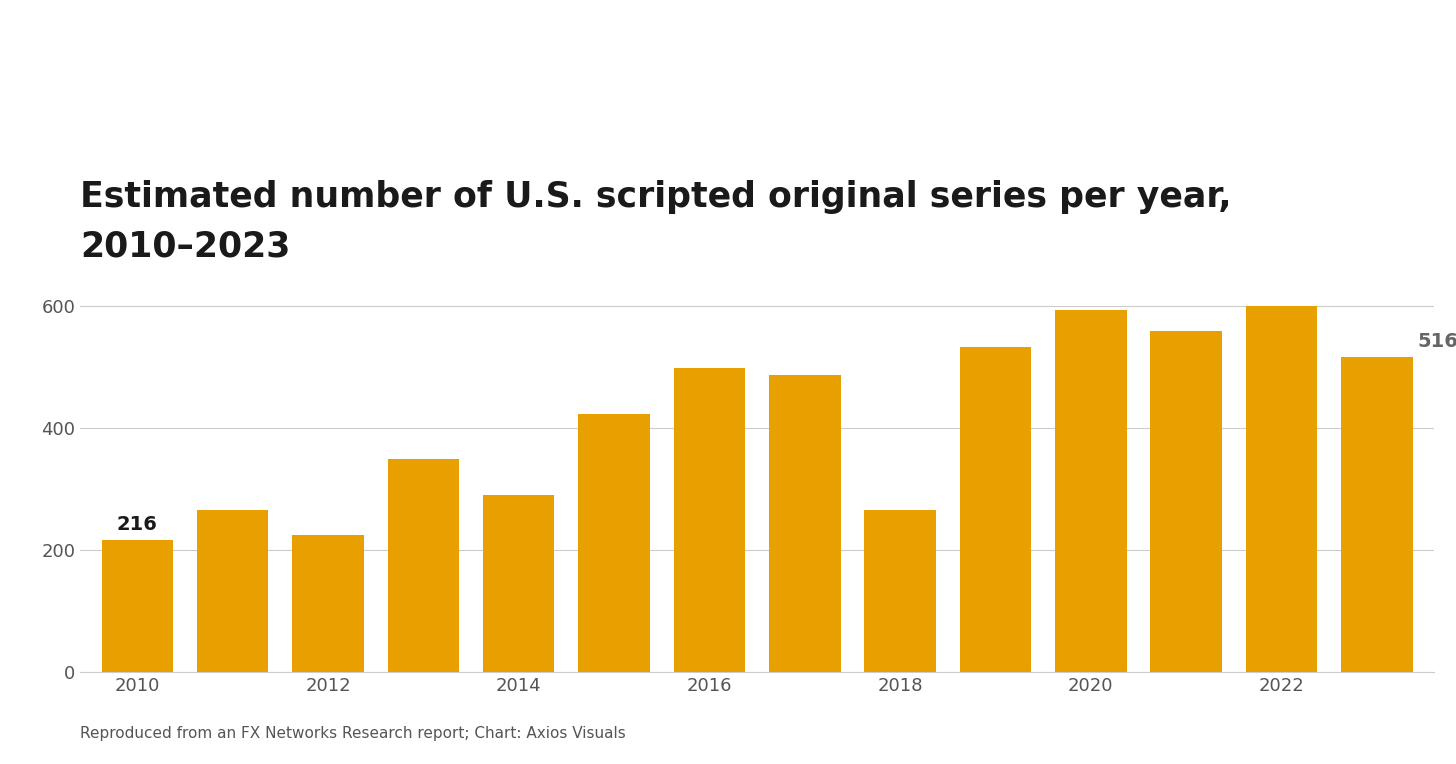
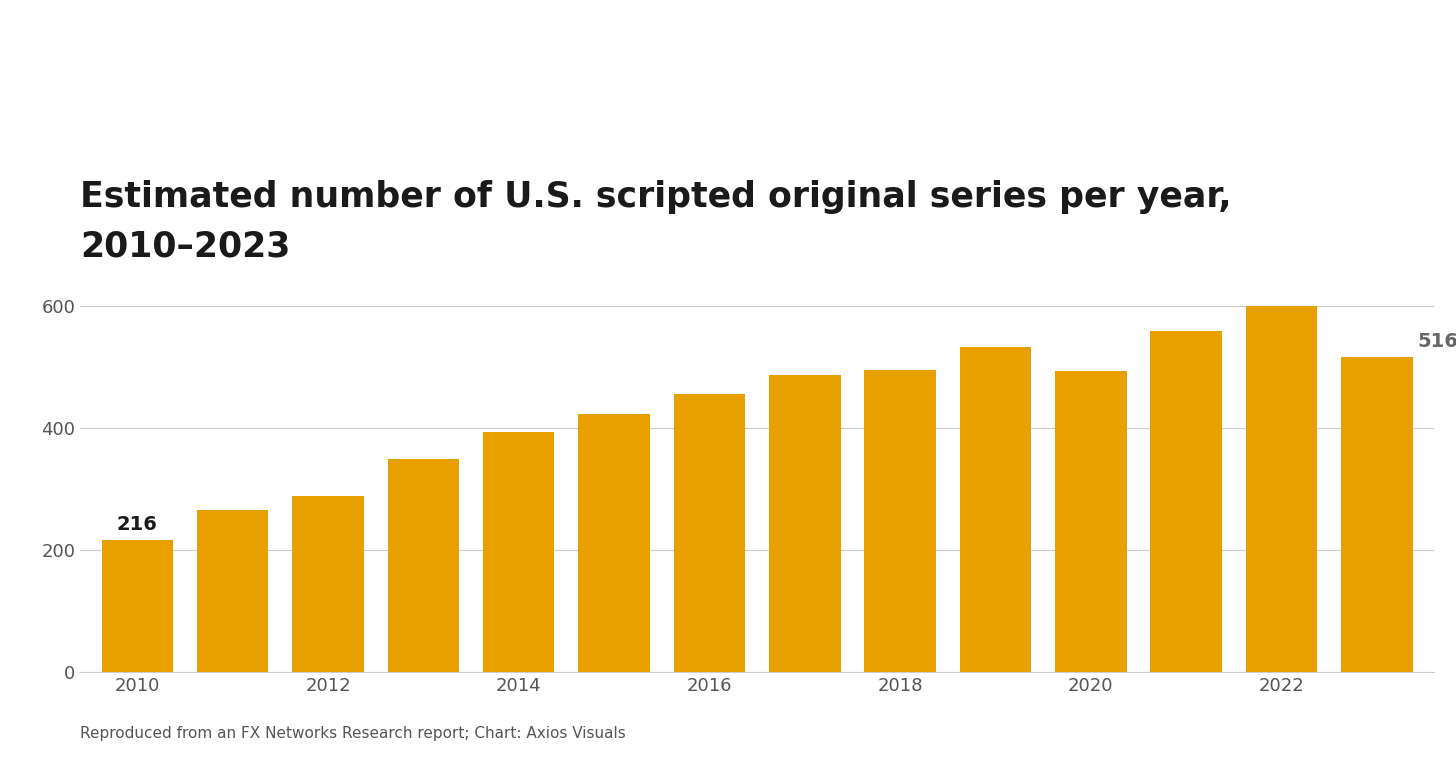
2012: 224 -> 288
2014: 290 -> 394
2016: 498 -> 455
2018: 266 -> 495
2020: 592 -> 493
